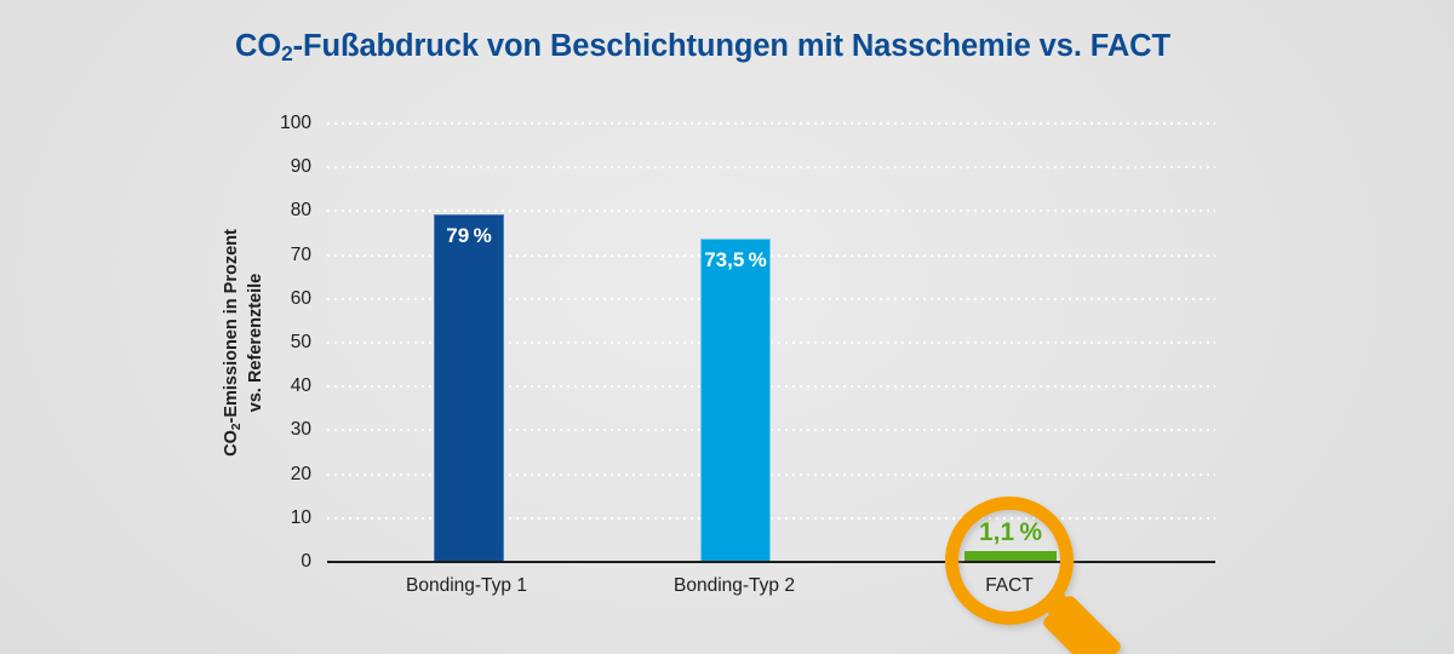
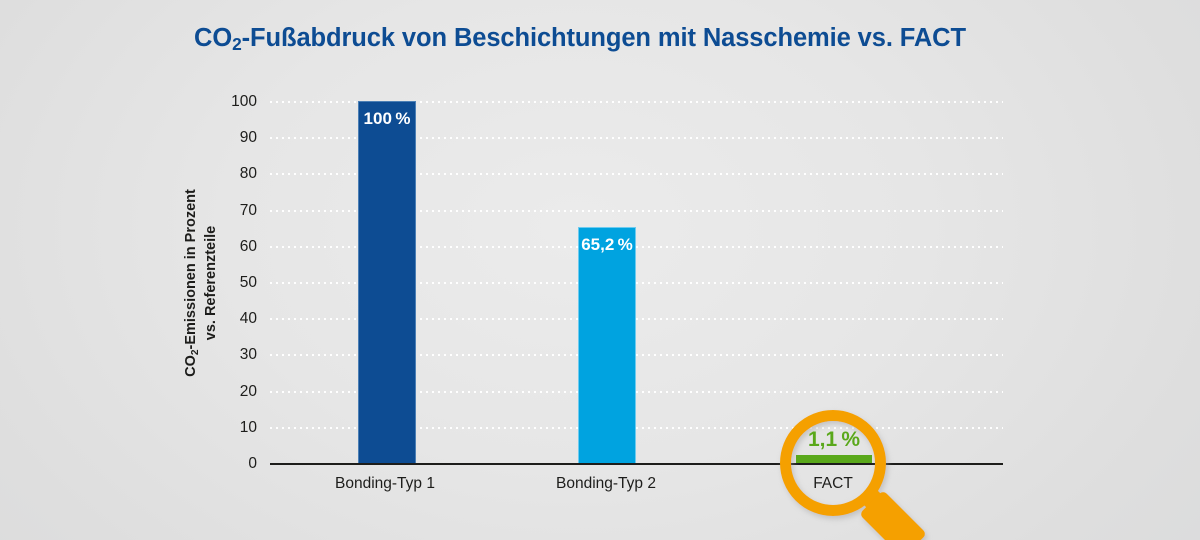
Bonding-Typ 1: 79 -> 100
Bonding-Typ 2: 73,5 -> 65,2
